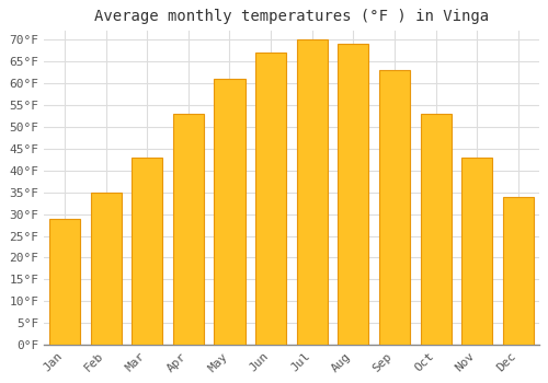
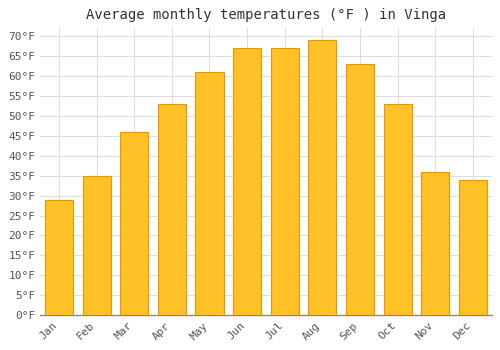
Mar: 43°F -> 46°F
Jul: 70°F -> 67°F
Nov: 43°F -> 36°F
